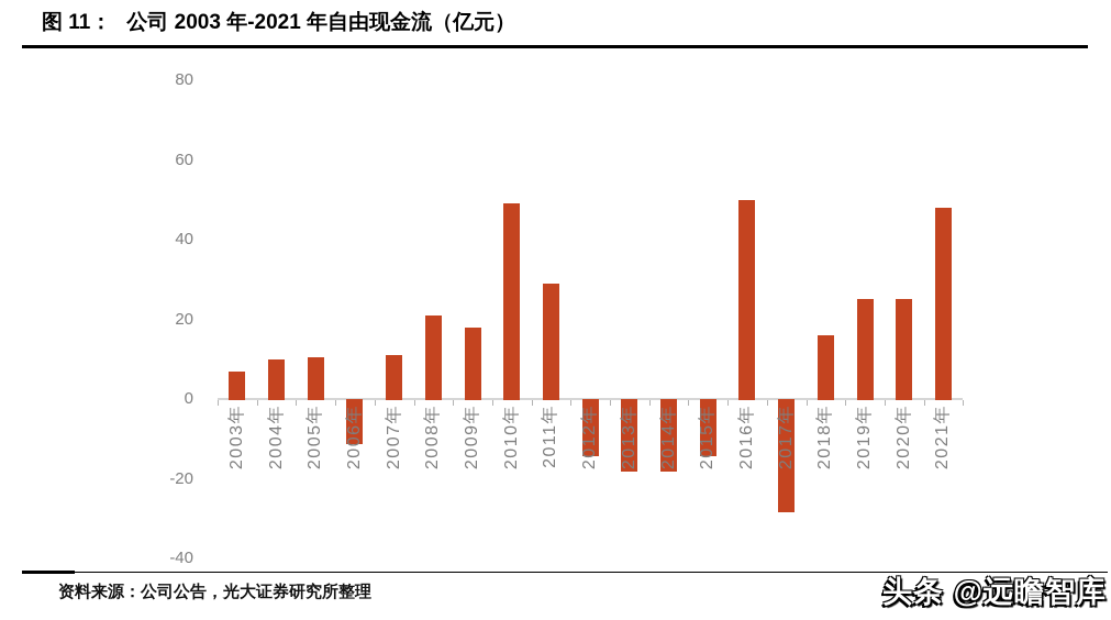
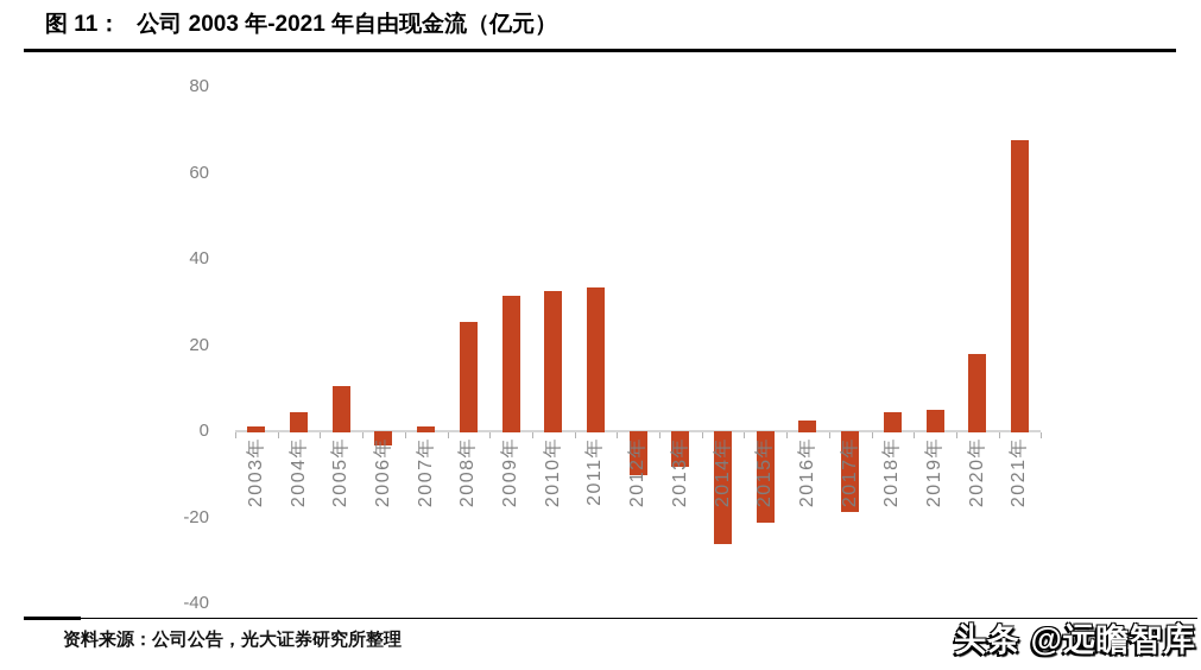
2003年: 7 -> 1
2004年: 10 -> 4
2006年: -11 -> -3
2007年: 11 -> 1
2008年: 21 -> 26
2009年: 18 -> 32
2010年: 49 -> 32
2011年: 29 -> 34
2012年: -14 -> -10
2013年: -18 -> -8
2014年: -18 -> -26
2015年: -14 -> -21
2016年: 50 -> 2
2017年: -28 -> -18
2018年: 16 -> 4
2019年: 25 -> 5
2020年: 25 -> 18
2021年: 48 -> 68
